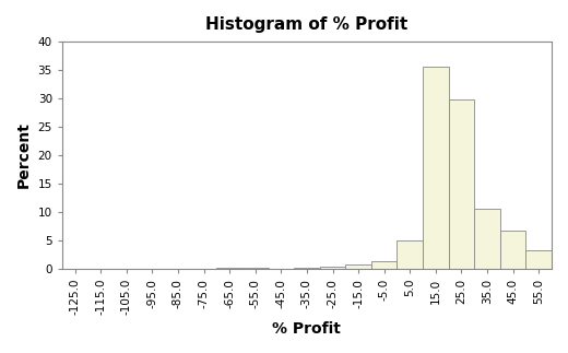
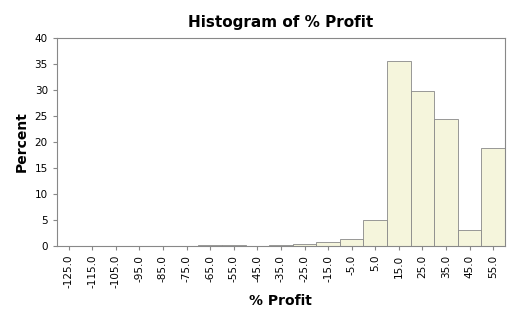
35.0: 10.6 -> 24.4
45.0: 6.7 -> 3.0
55.0: 3.2 -> 18.8
